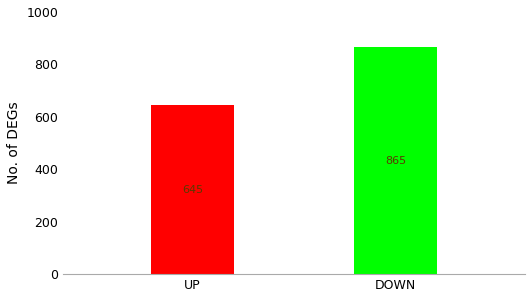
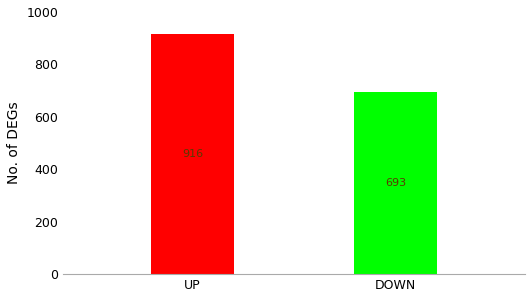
UP: 645 -> 916
DOWN: 865 -> 693
